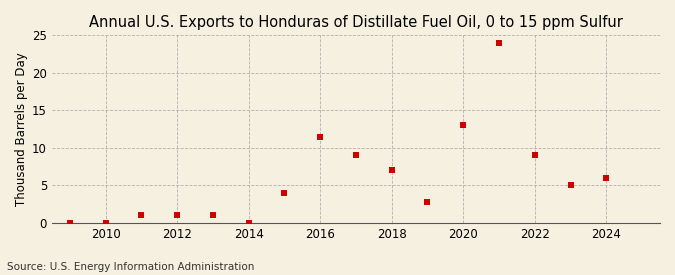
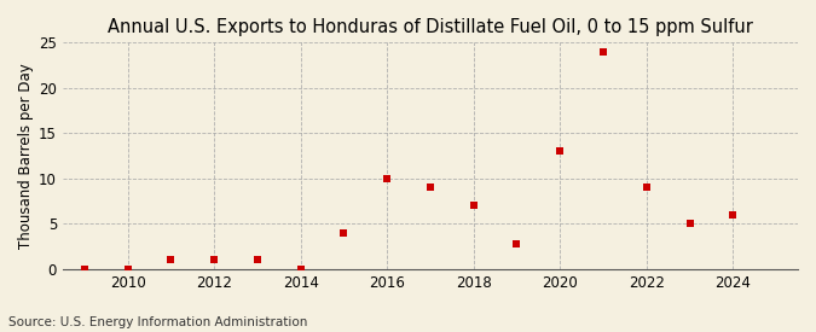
2016: 11.4 -> 10.0
